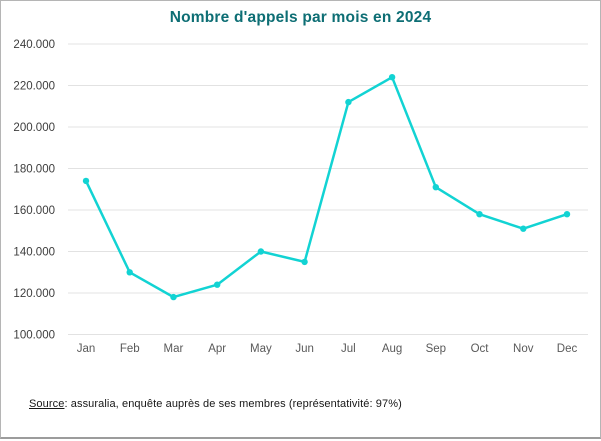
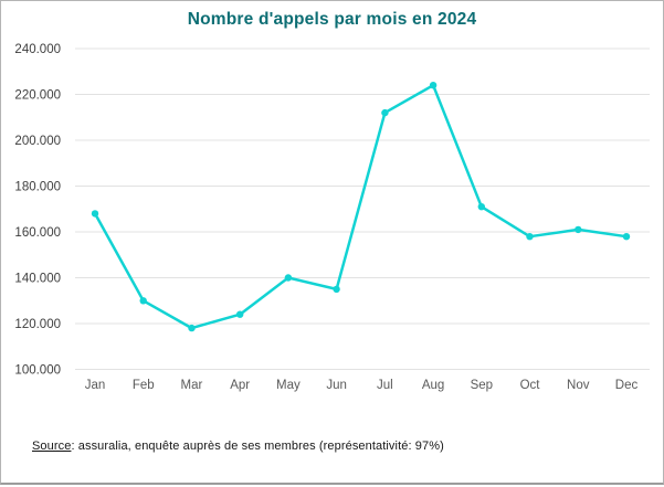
Jan: 174000 -> 168000
Nov: 151000 -> 161000
